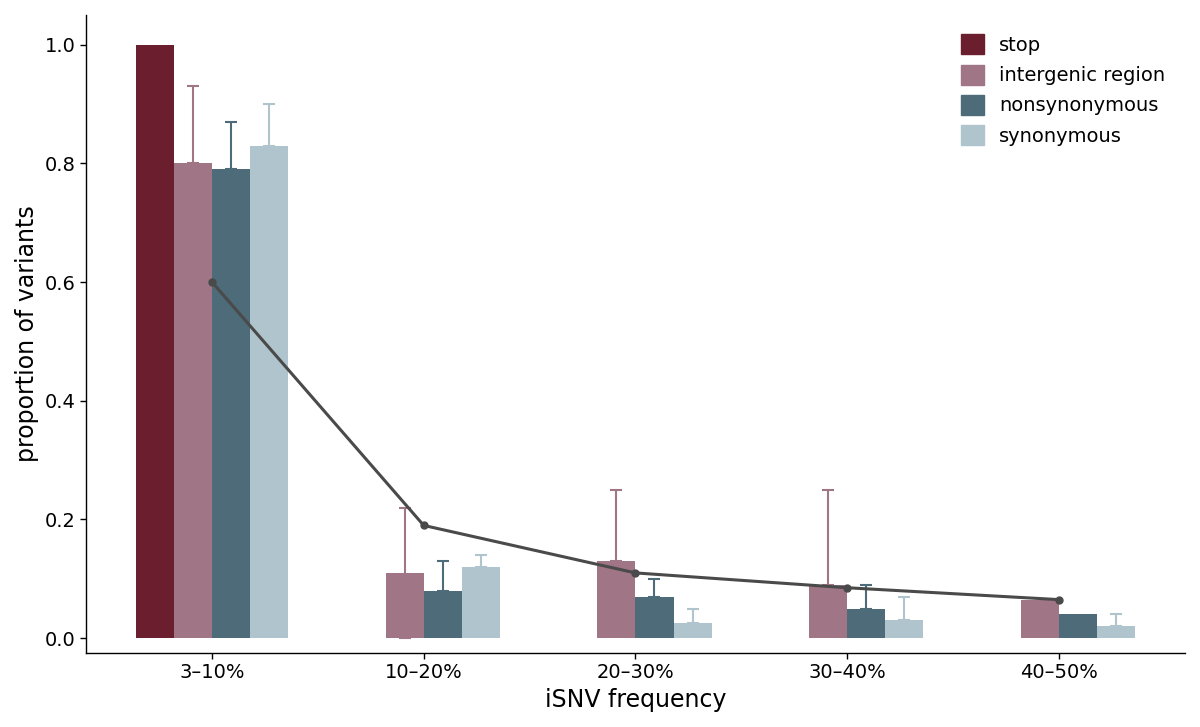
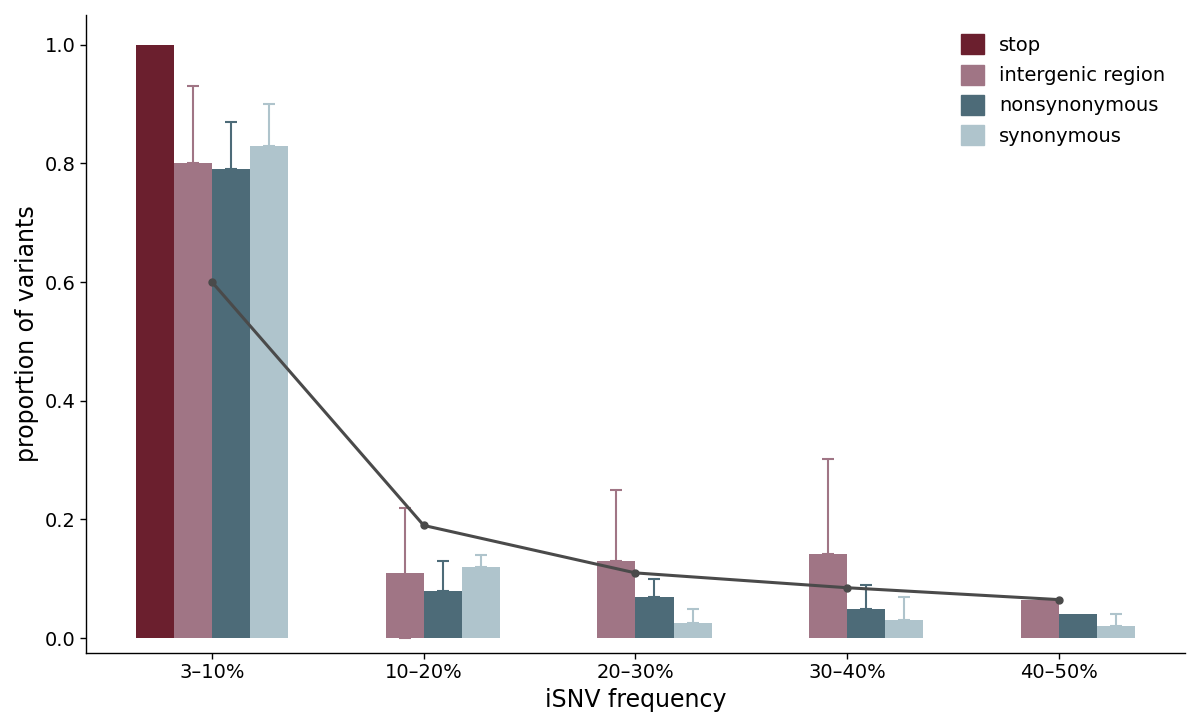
intergenic region/30–40%: 0.090 -> 0.142
